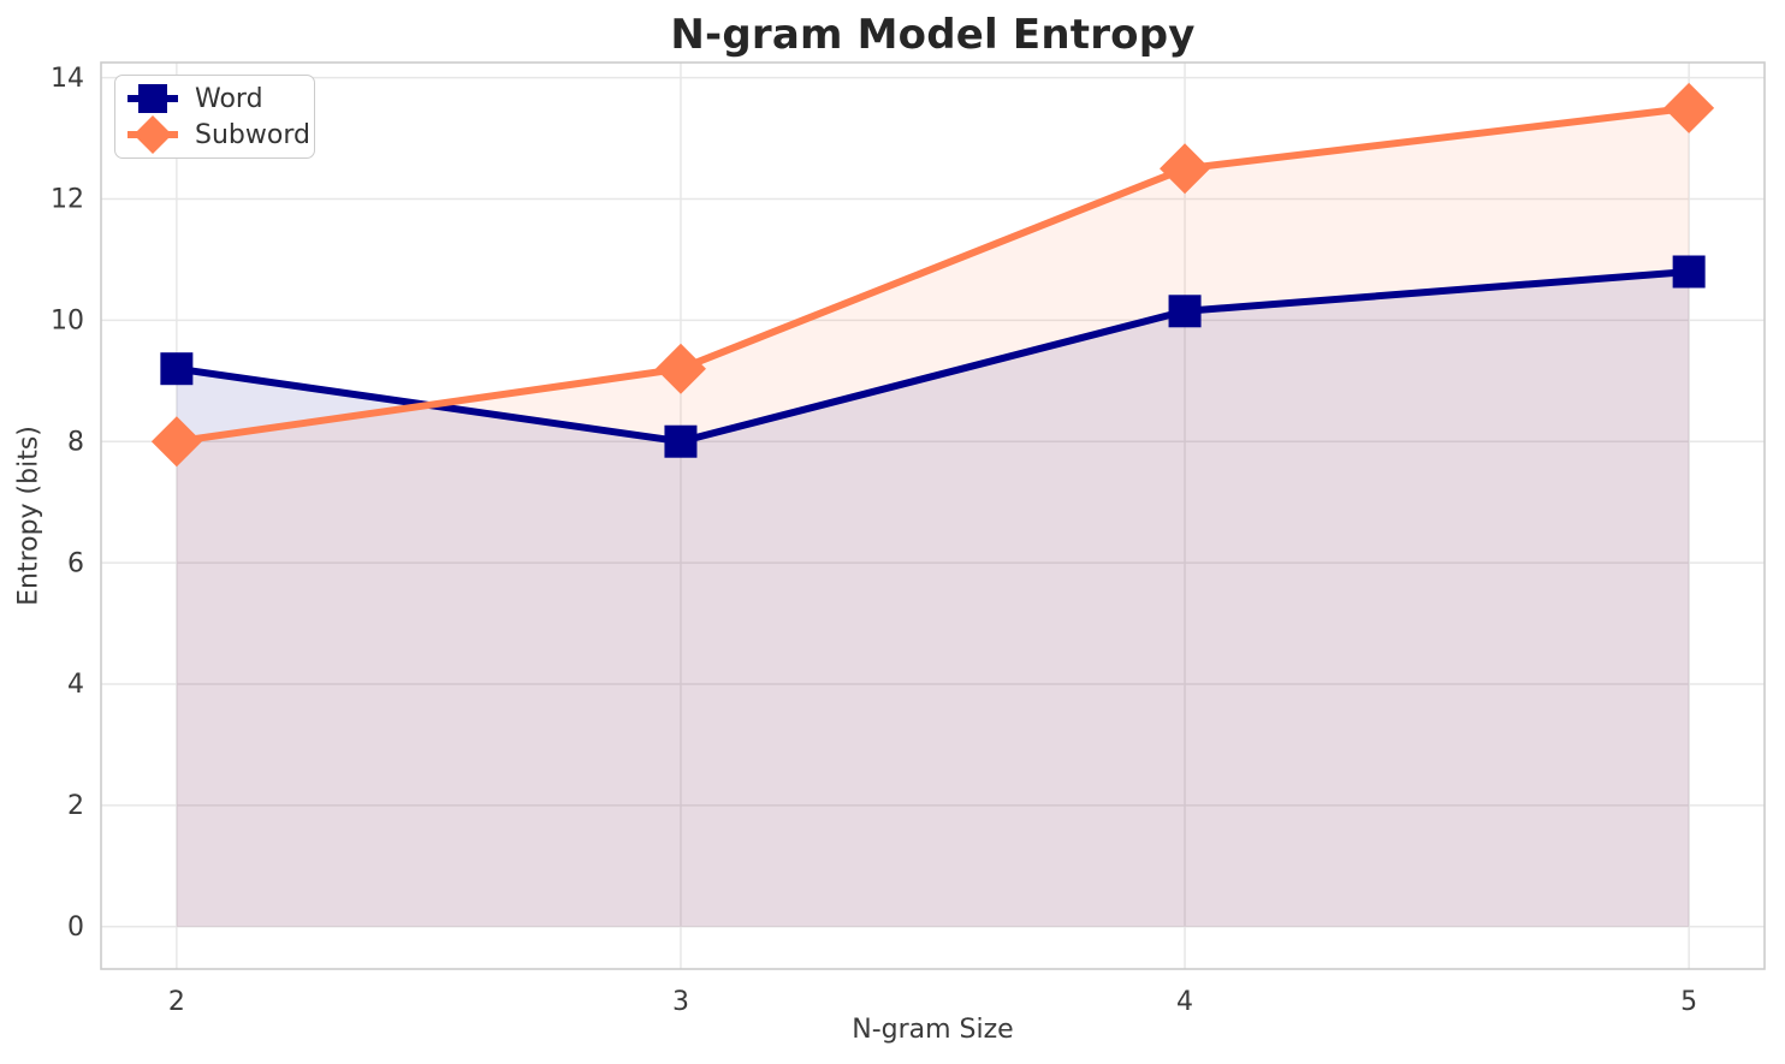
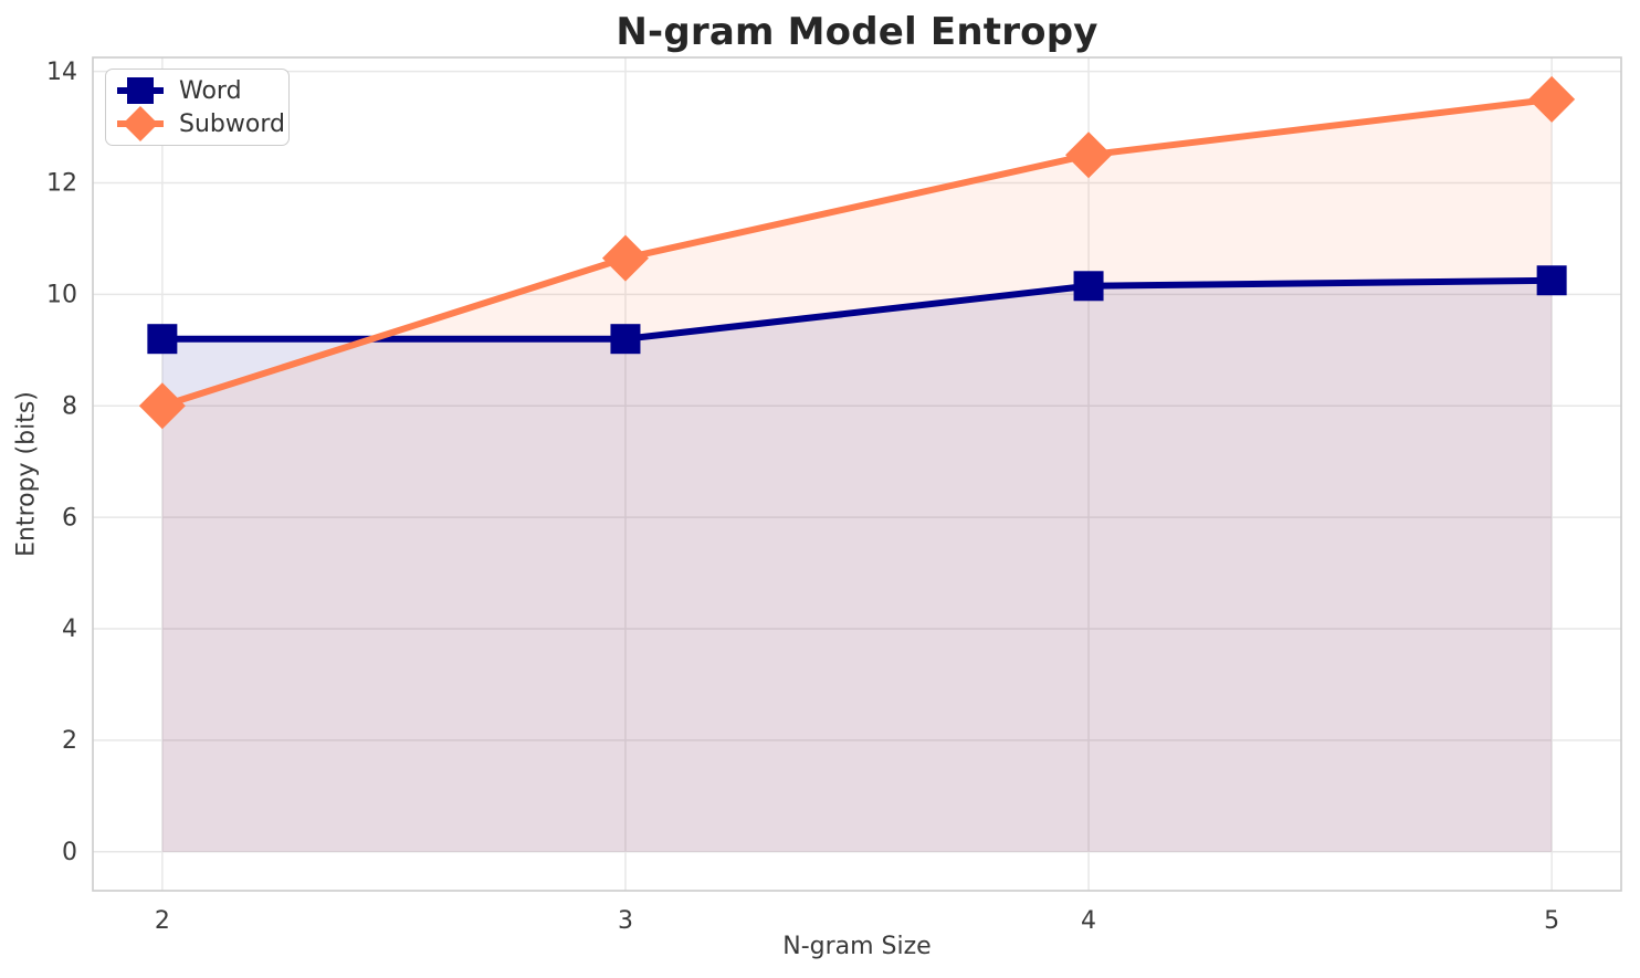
Word/3: 8.0 -> 9.2
Subword/3: 9.2 -> 10.7
Word/5: 10.8 -> 10.2
